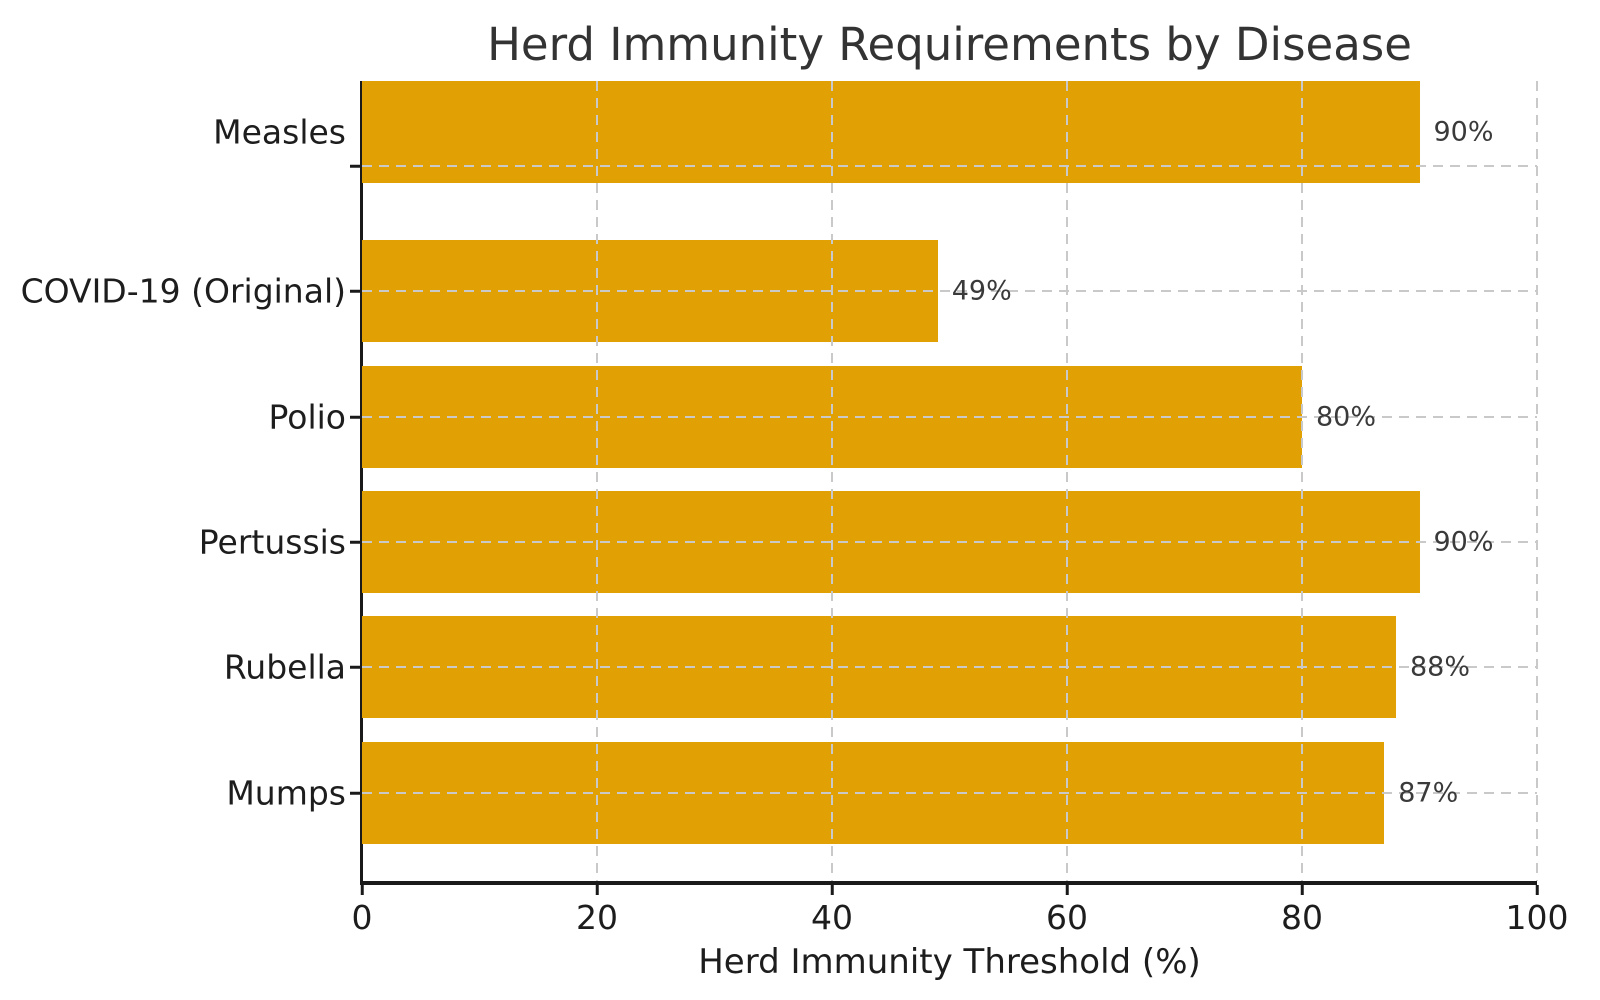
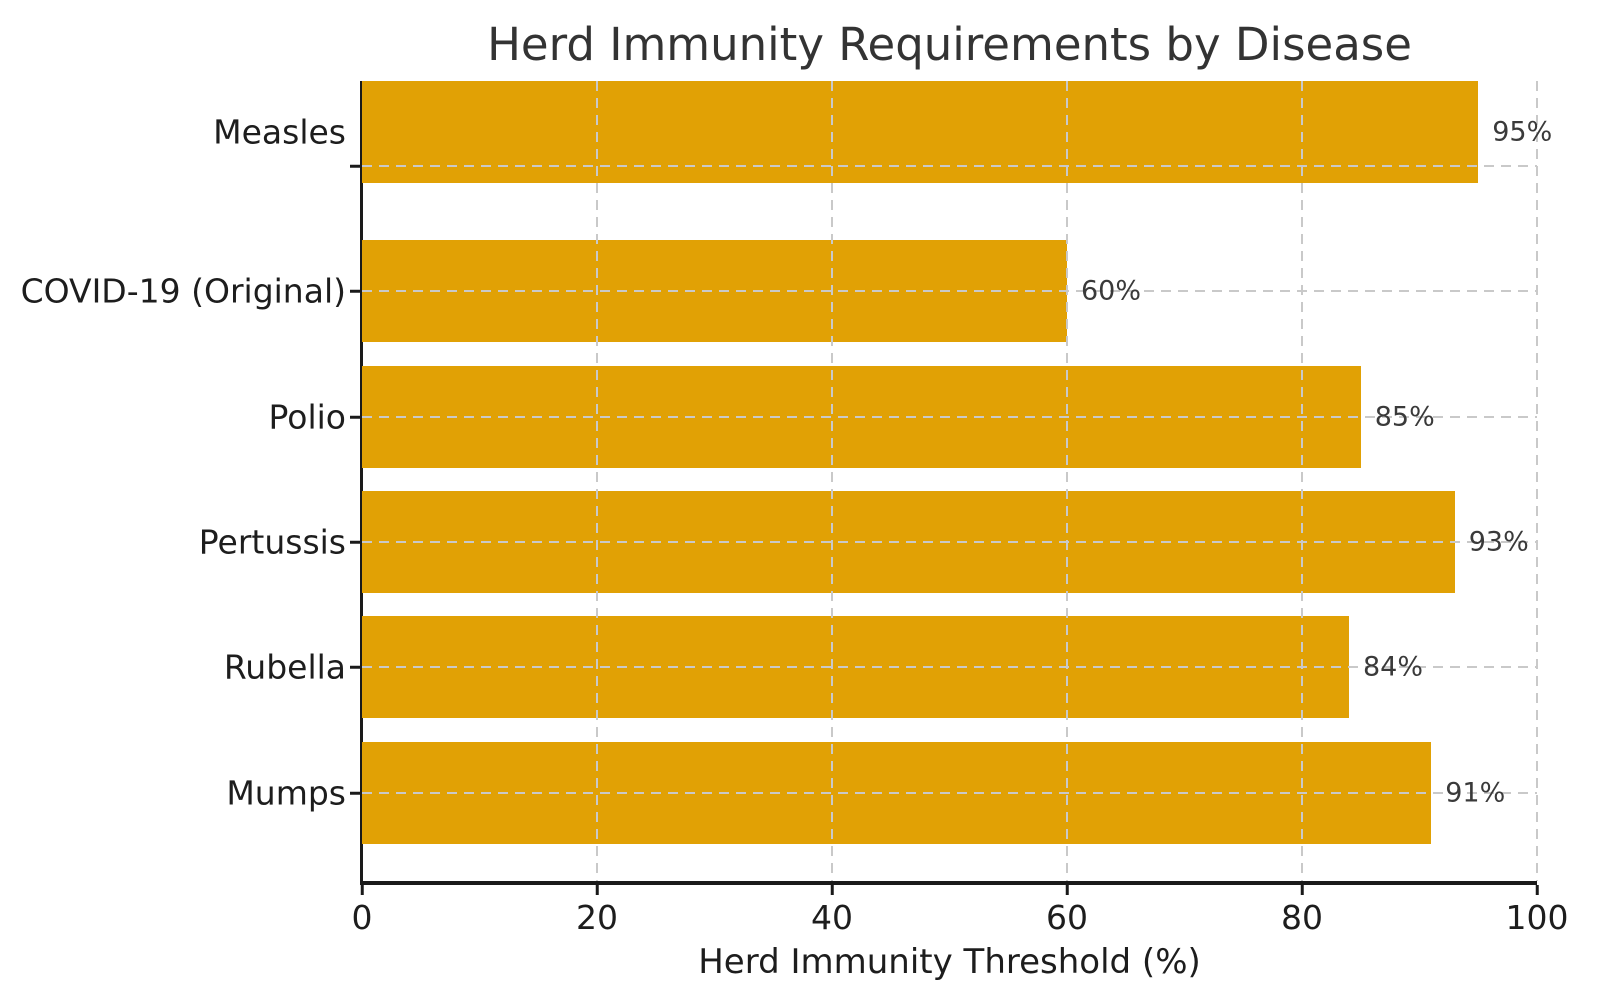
COVID-19 (Original): 49% -> 60%
Polio: 80% -> 85%
Pertussis: 90% -> 93%
Rubella: 88% -> 84%
Mumps: 87% -> 91%
Measles: 90% -> 95%
